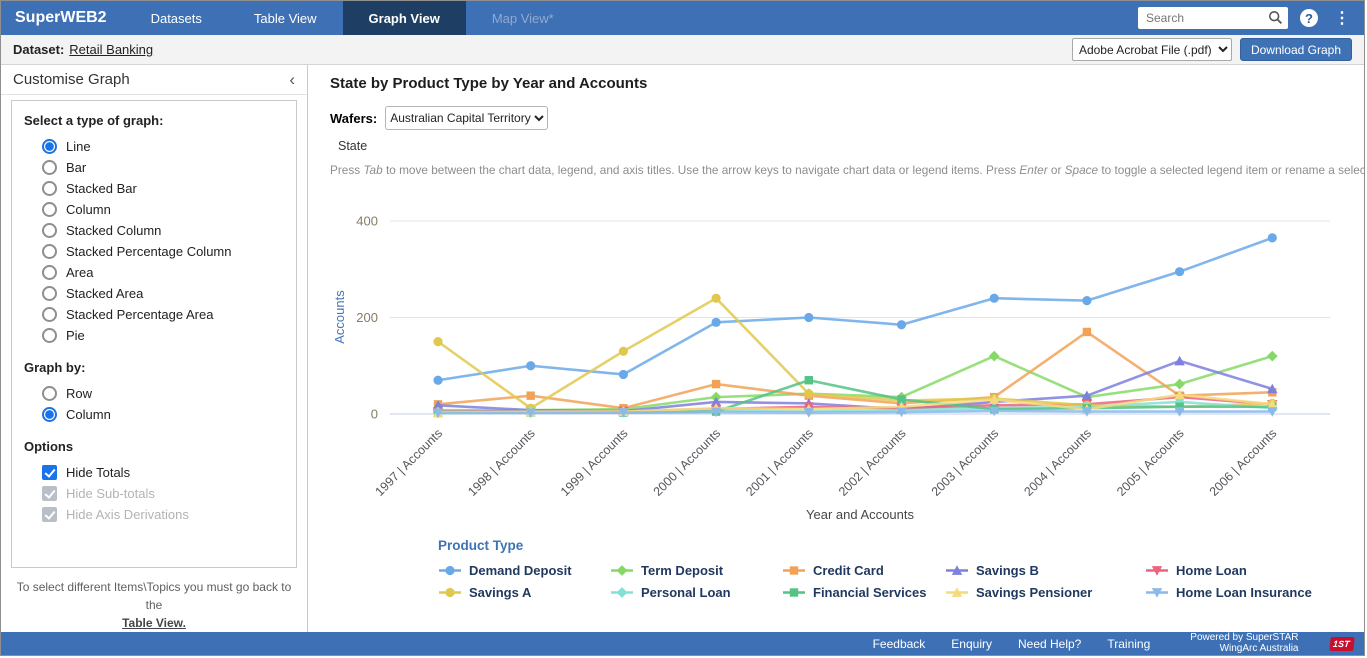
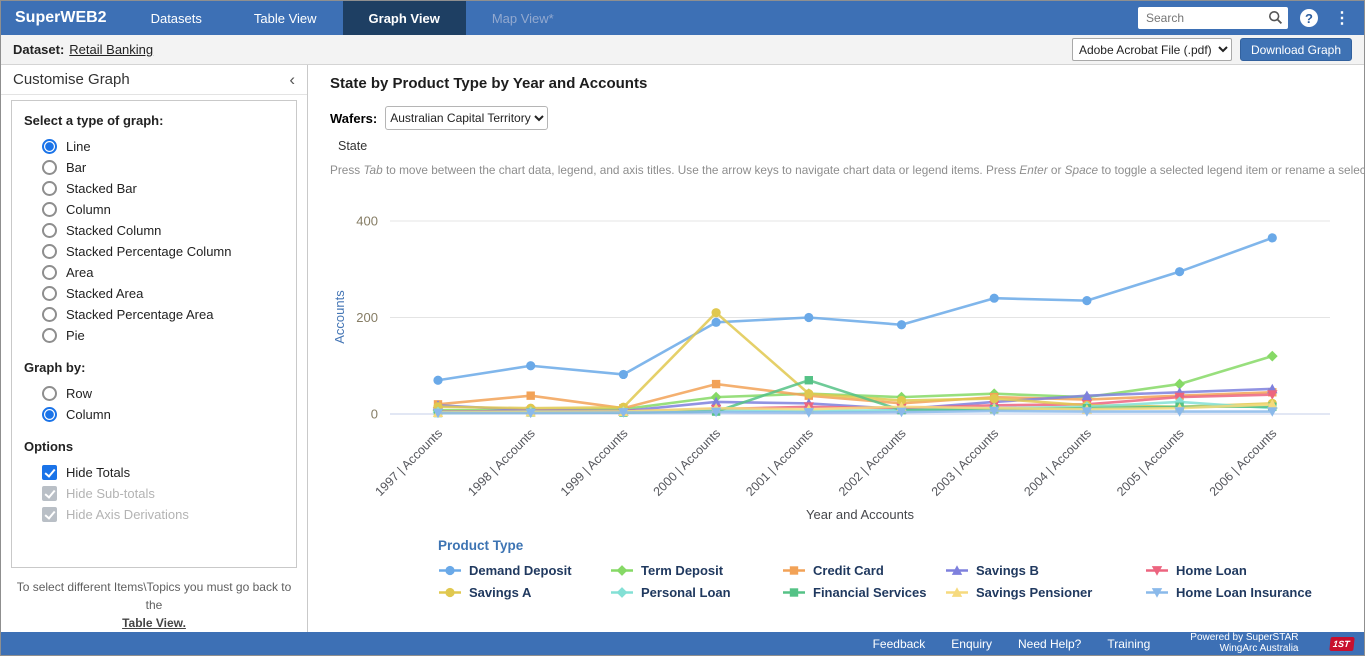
Savings A/1997 | Accounts: 150 -> 20
Savings A/1999 | Accounts: 130 -> 10
Savings A/2000 | Accounts: 240 -> 210
Financial Services/2002 | Accounts: 30 -> 10
Term Deposit/2003 | Accounts: 120 -> 40
Savings Pensioner/2003 | Accounts: 30 -> 10
Credit Card/2004 | Accounts: 170 -> 30
Savings B/2005 | Accounts: 110 -> 40
Savings Pensioner/2005 | Accounts: 40 -> 10
Home Loan/2006 | Accounts: 20 -> 40
